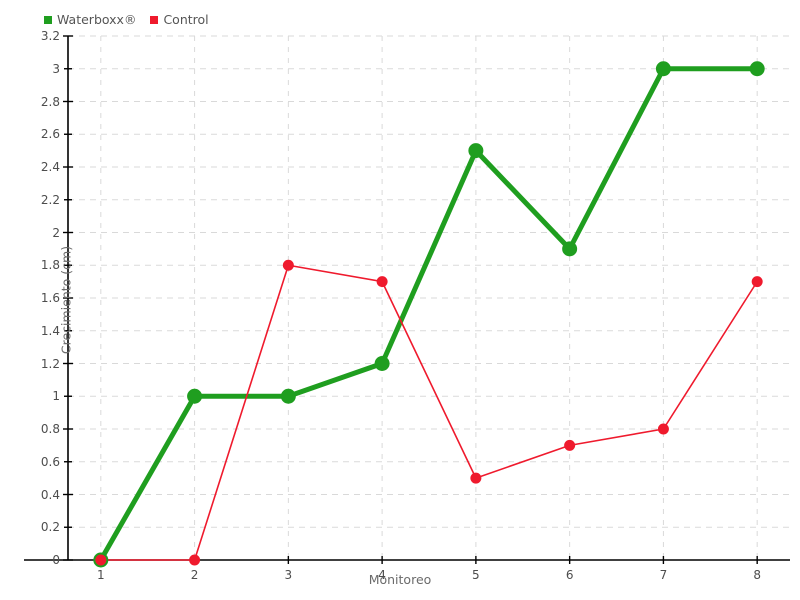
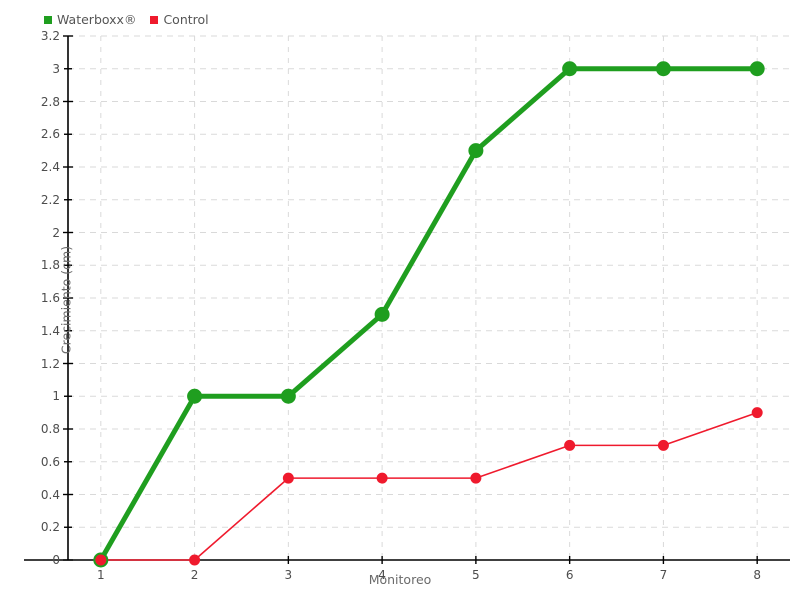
Control/3: 1.8 -> 0.5
Waterboxx®/4: 1.2 -> 1.5
Control/4: 1.7 -> 0.5
Waterboxx®/6: 1.9 -> 3.0
Control/7: 0.8 -> 0.7
Control/8: 1.7 -> 0.9
